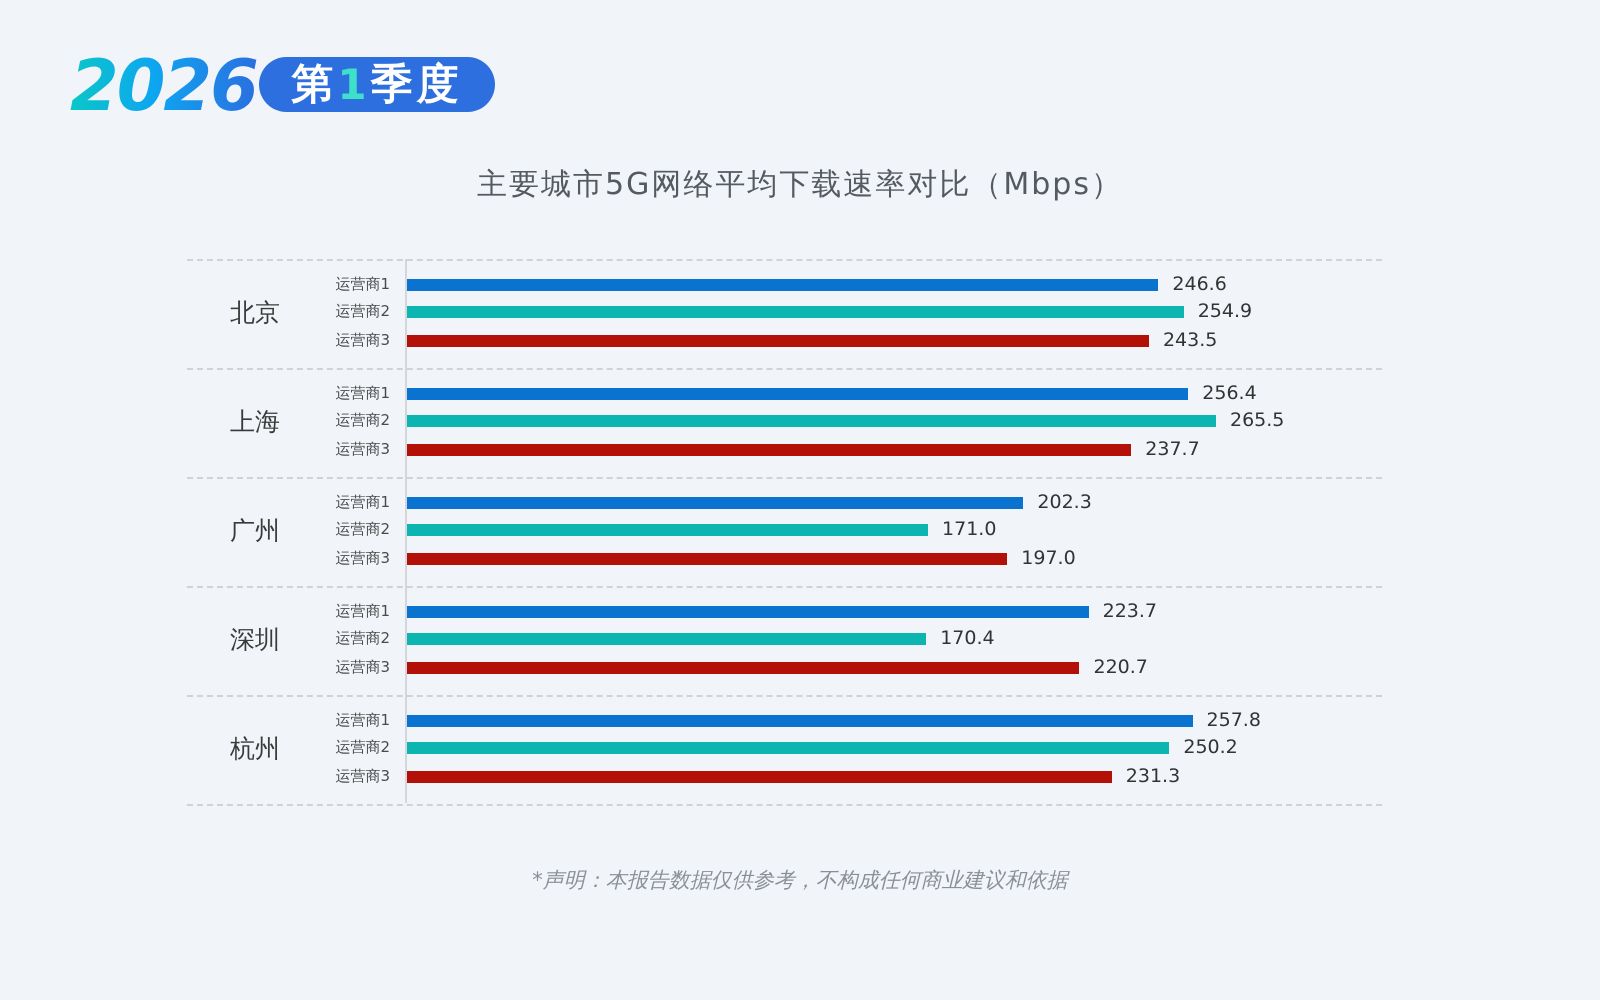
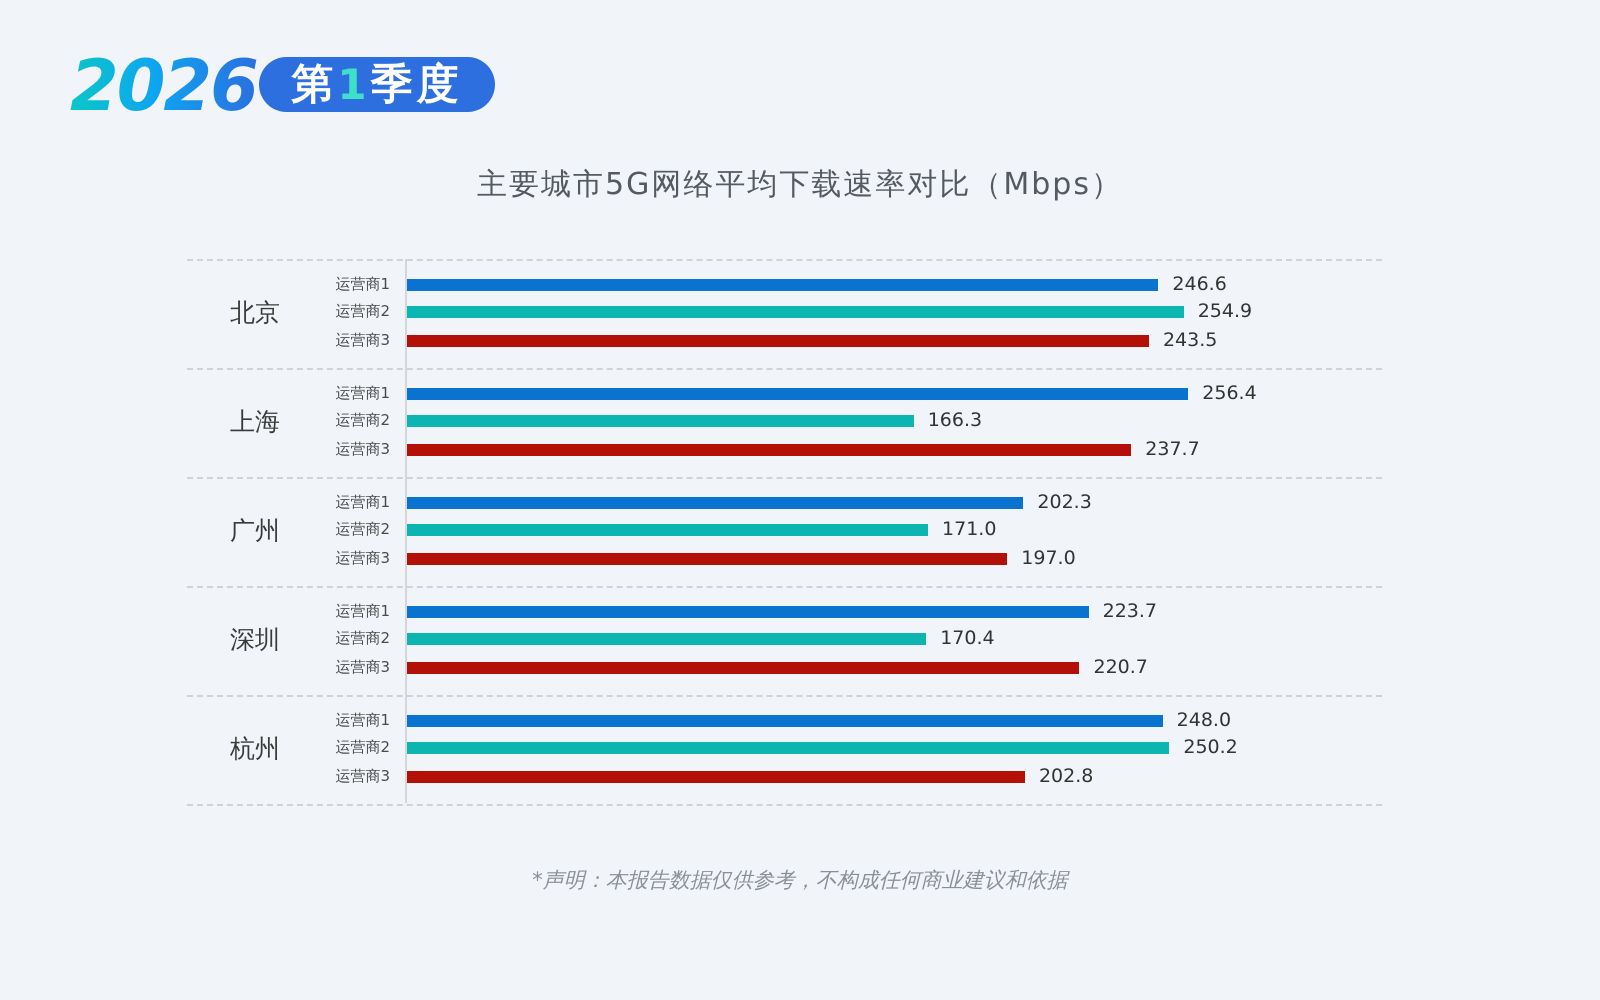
运营商2/上海: 265.5 -> 166.3
运营商1/杭州: 257.8 -> 248.0
运营商3/杭州: 231.3 -> 202.8
